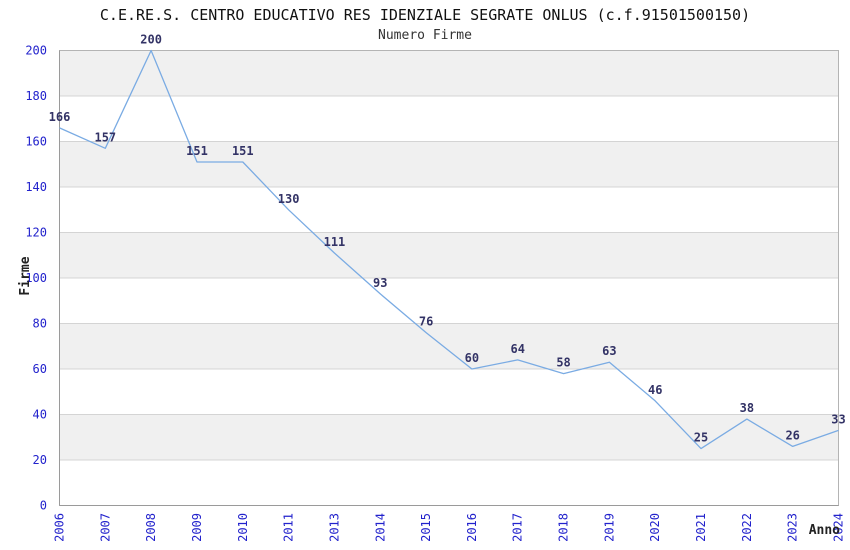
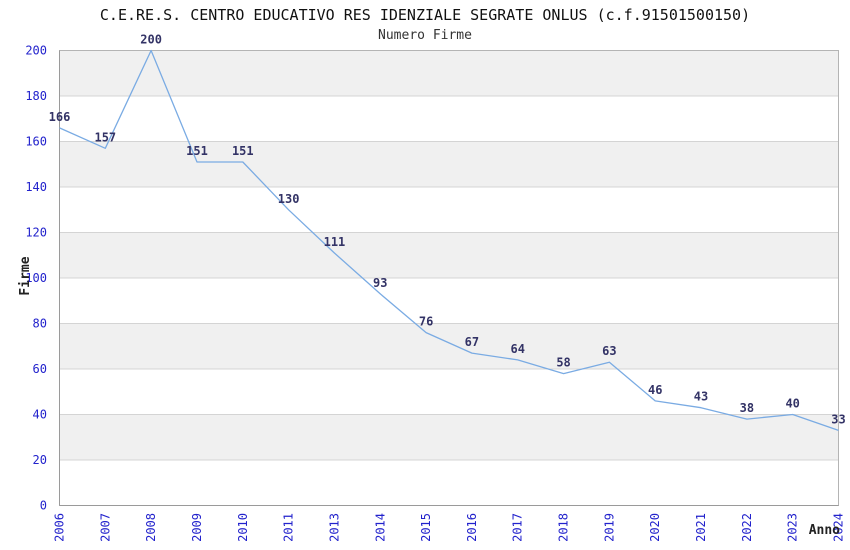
2016: 60 -> 67
2021: 25 -> 43
2023: 26 -> 40
